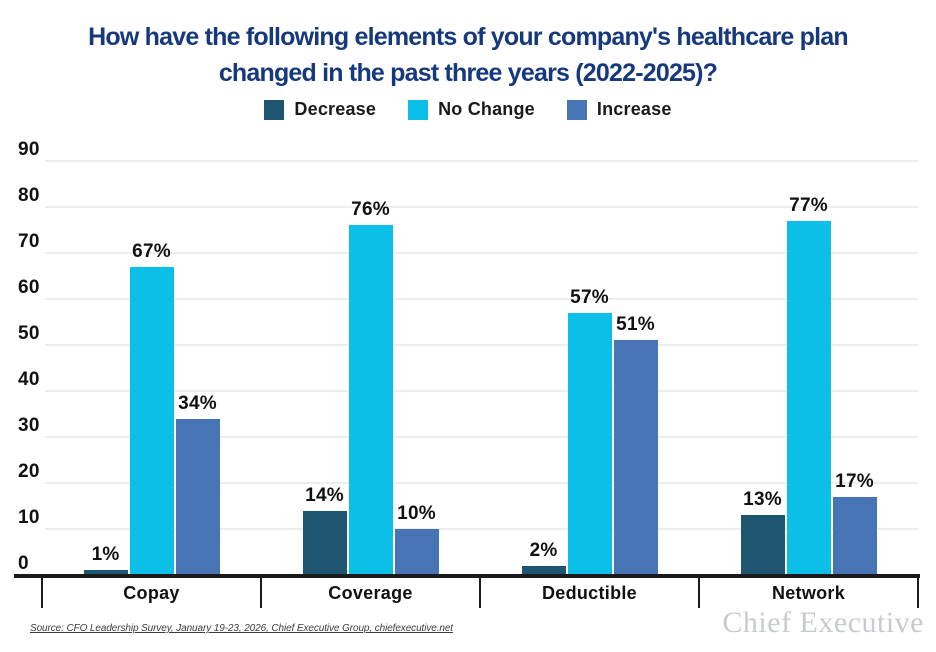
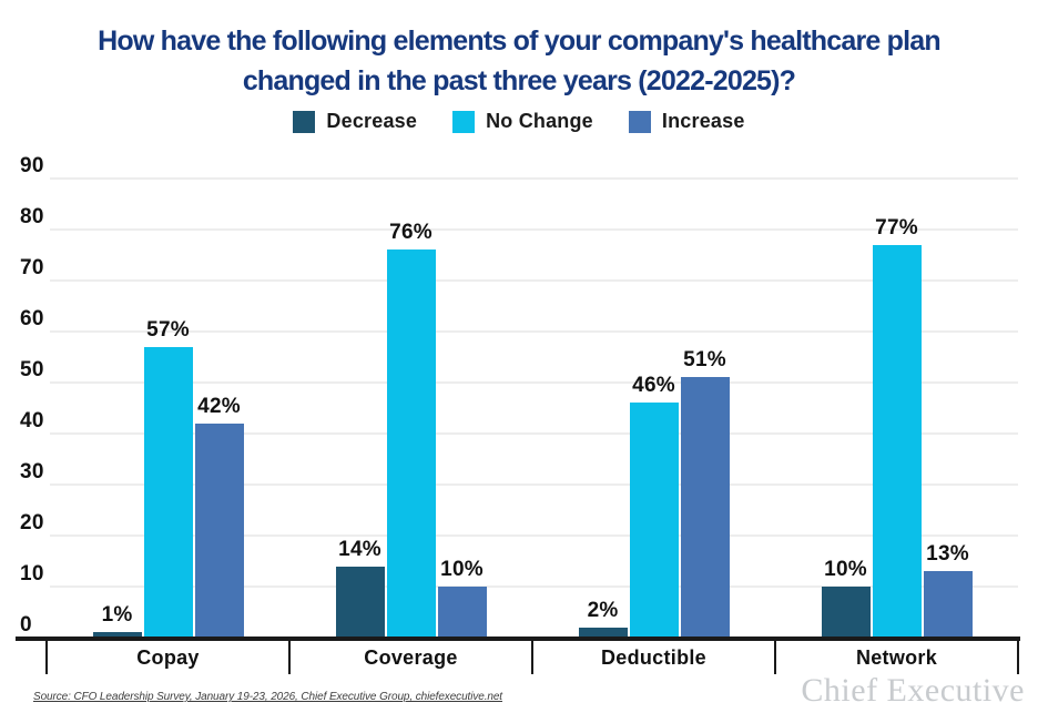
No Change/Copay: 67% -> 57%
Increase/Copay: 34% -> 42%
No Change/Deductible: 57% -> 46%
Decrease/Network: 13% -> 10%
Increase/Network: 17% -> 13%
